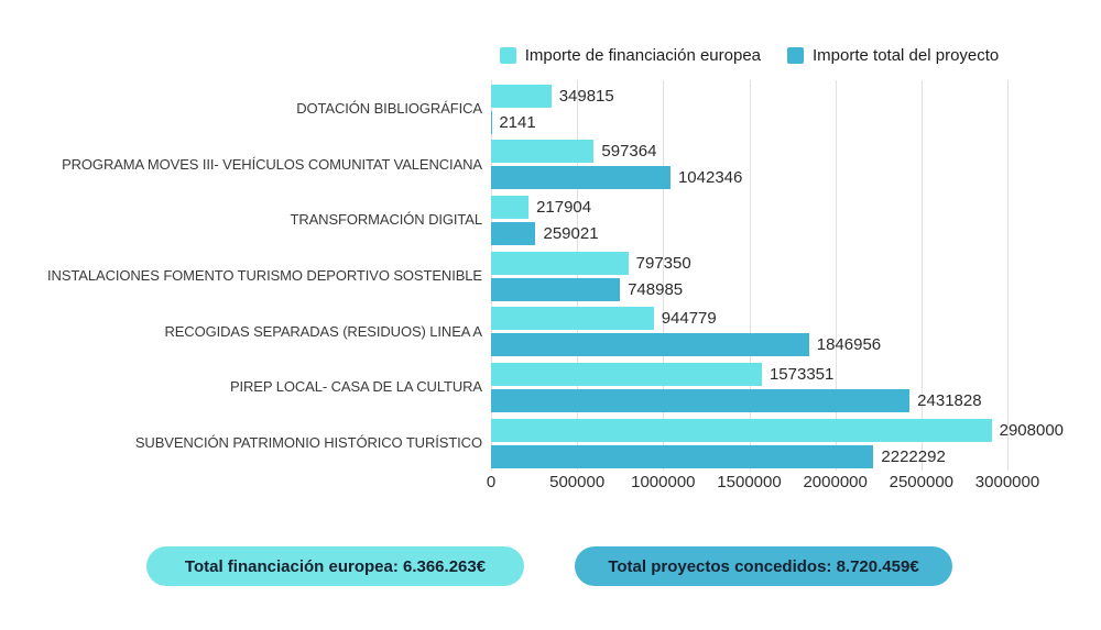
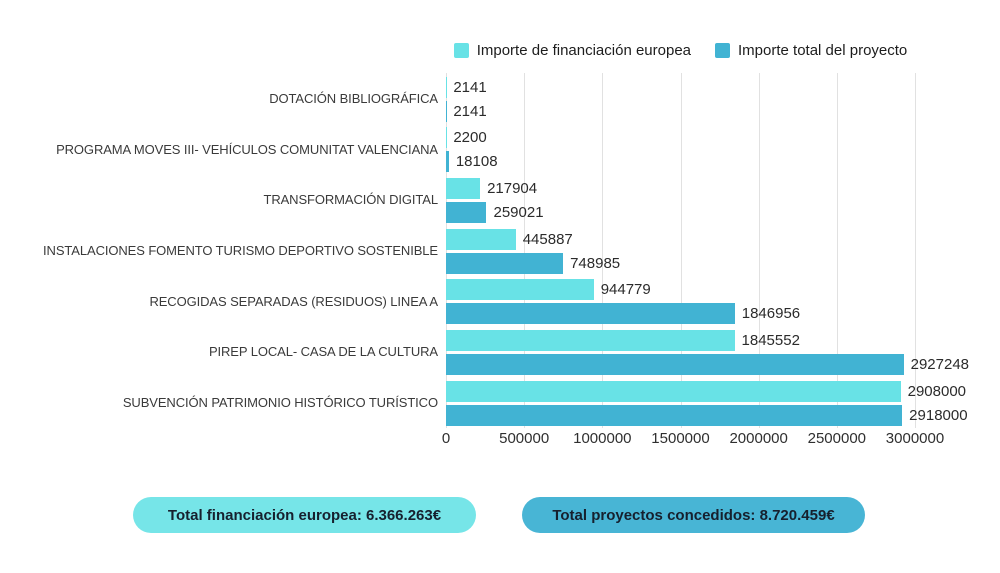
Importe de financiación europea/DOTACIÓN BIBLIOGRÁFICA: 349815 -> 2141
Importe de financiación europea/PROGRAMA MOVES III- VEHÍCULOS COMUNITAT VALENCIANA: 597364 -> 2200
Importe total del proyecto/PROGRAMA MOVES III- VEHÍCULOS COMUNITAT VALENCIANA: 1042346 -> 18108
Importe de financiación europea/INSTALACIONES FOMENTO TURISMO DEPORTIVO SOSTENIBLE: 797350 -> 445887
Importe de financiación europea/PIREP LOCAL- CASA DE LA CULTURA: 1573351 -> 1845552
Importe total del proyecto/PIREP LOCAL- CASA DE LA CULTURA: 2431828 -> 2927248
Importe total del proyecto/SUBVENCIÓN PATRIMONIO HISTÓRICO TURÍSTICO: 2222292 -> 2918000
